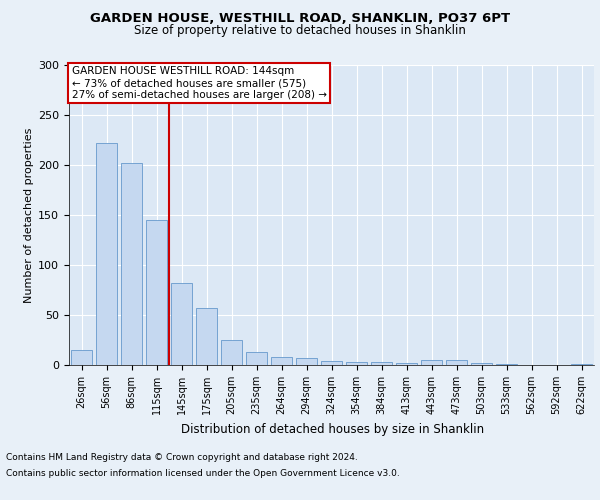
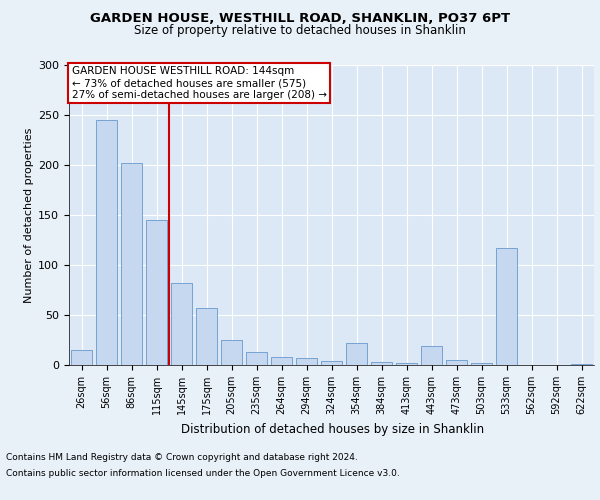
56sqm: 222 -> 245
354sqm: 3 -> 22
443sqm: 5 -> 19
533sqm: 1 -> 117
